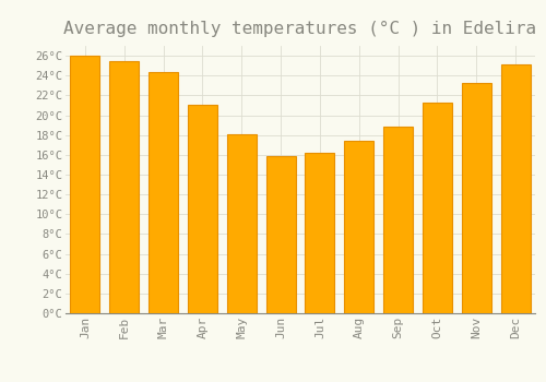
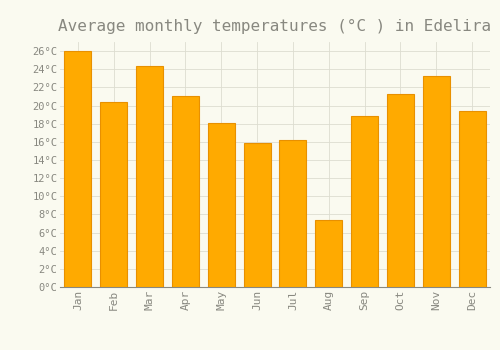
Feb: 25.5°C -> 20.4°C
Aug: 17.4°C -> 7.4°C
Dec: 25.1°C -> 19.4°C
